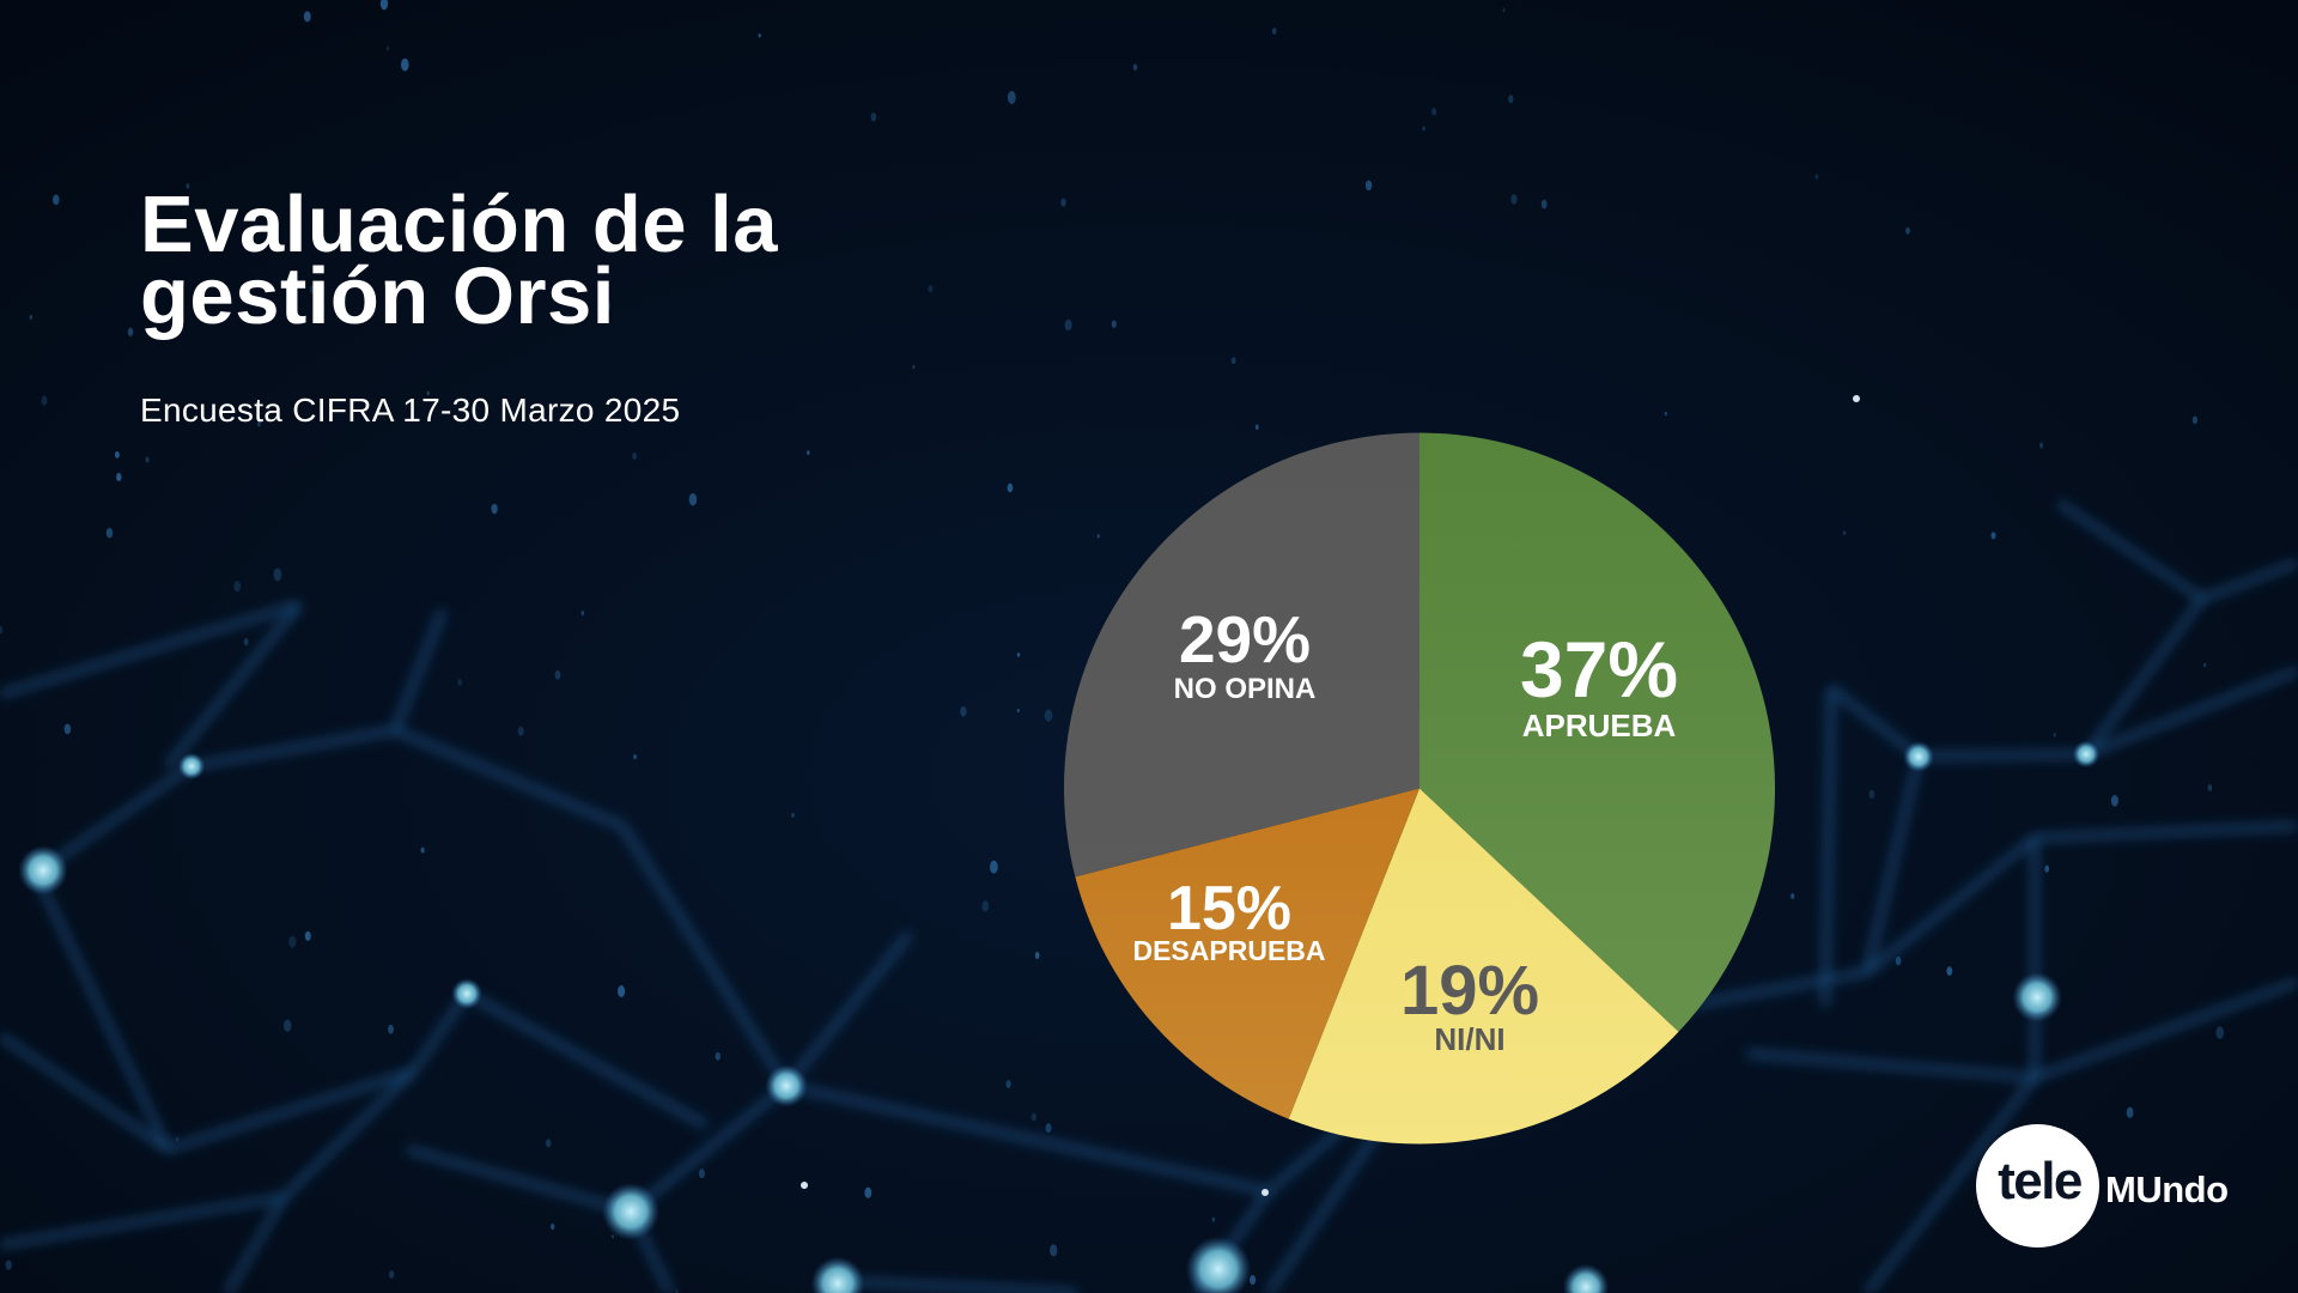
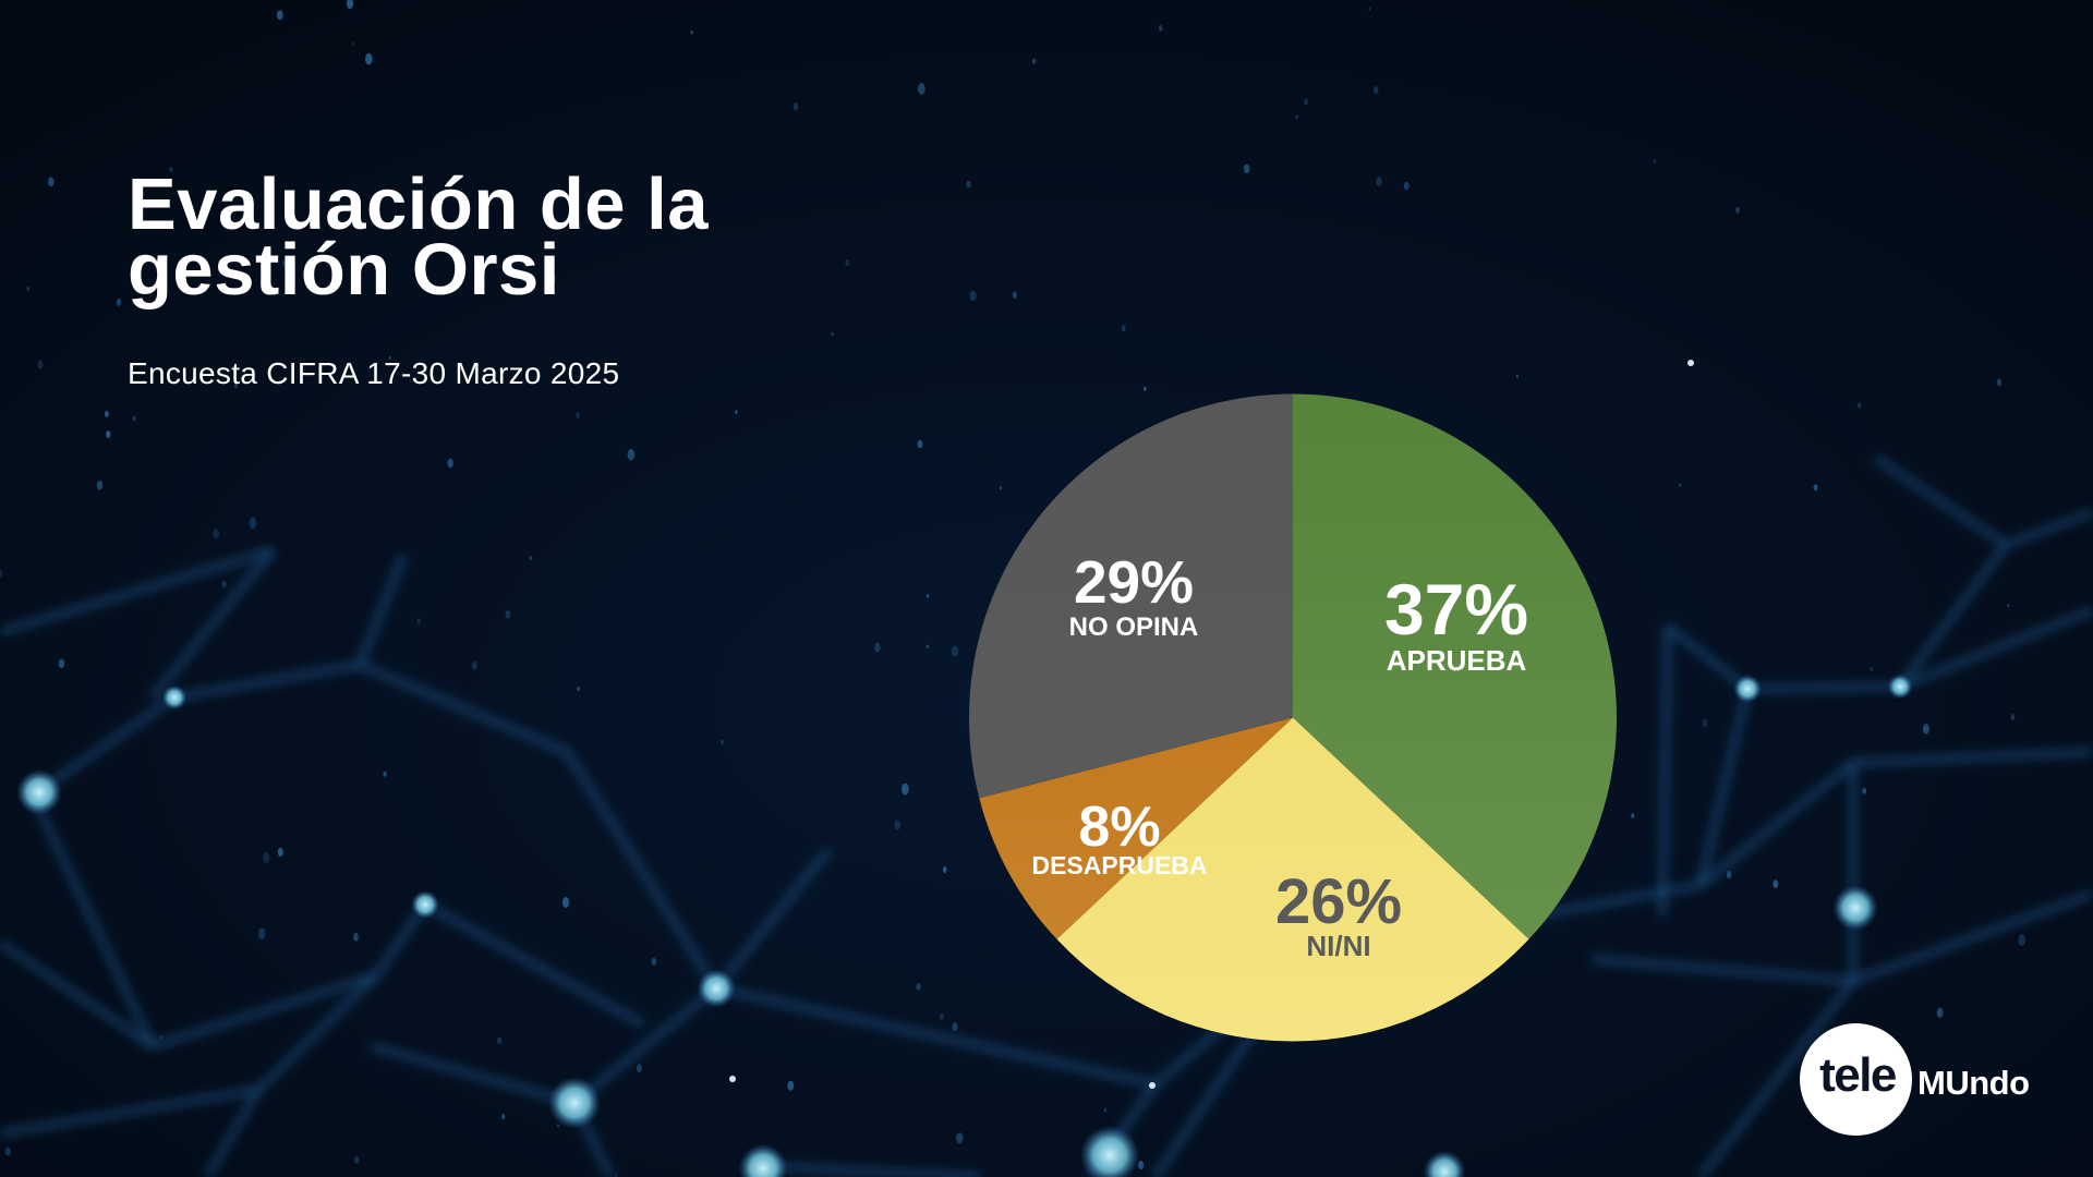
NI/NI: 19% -> 26%
DESAPRUEBA: 15% -> 8%
